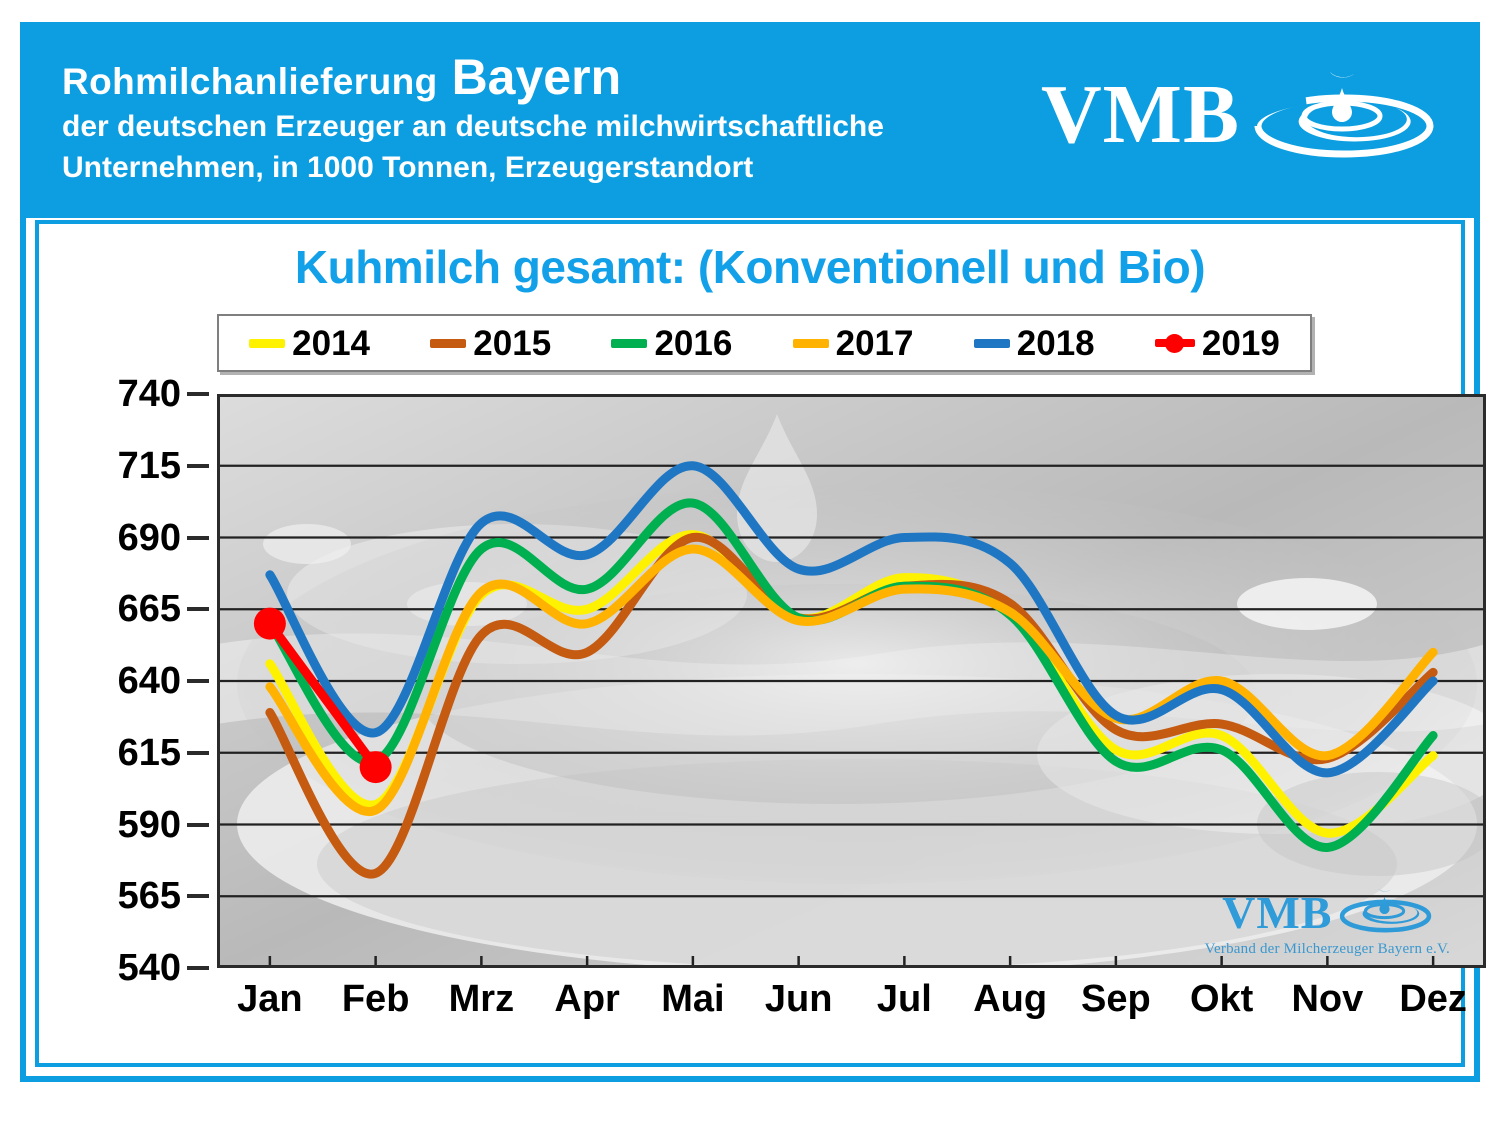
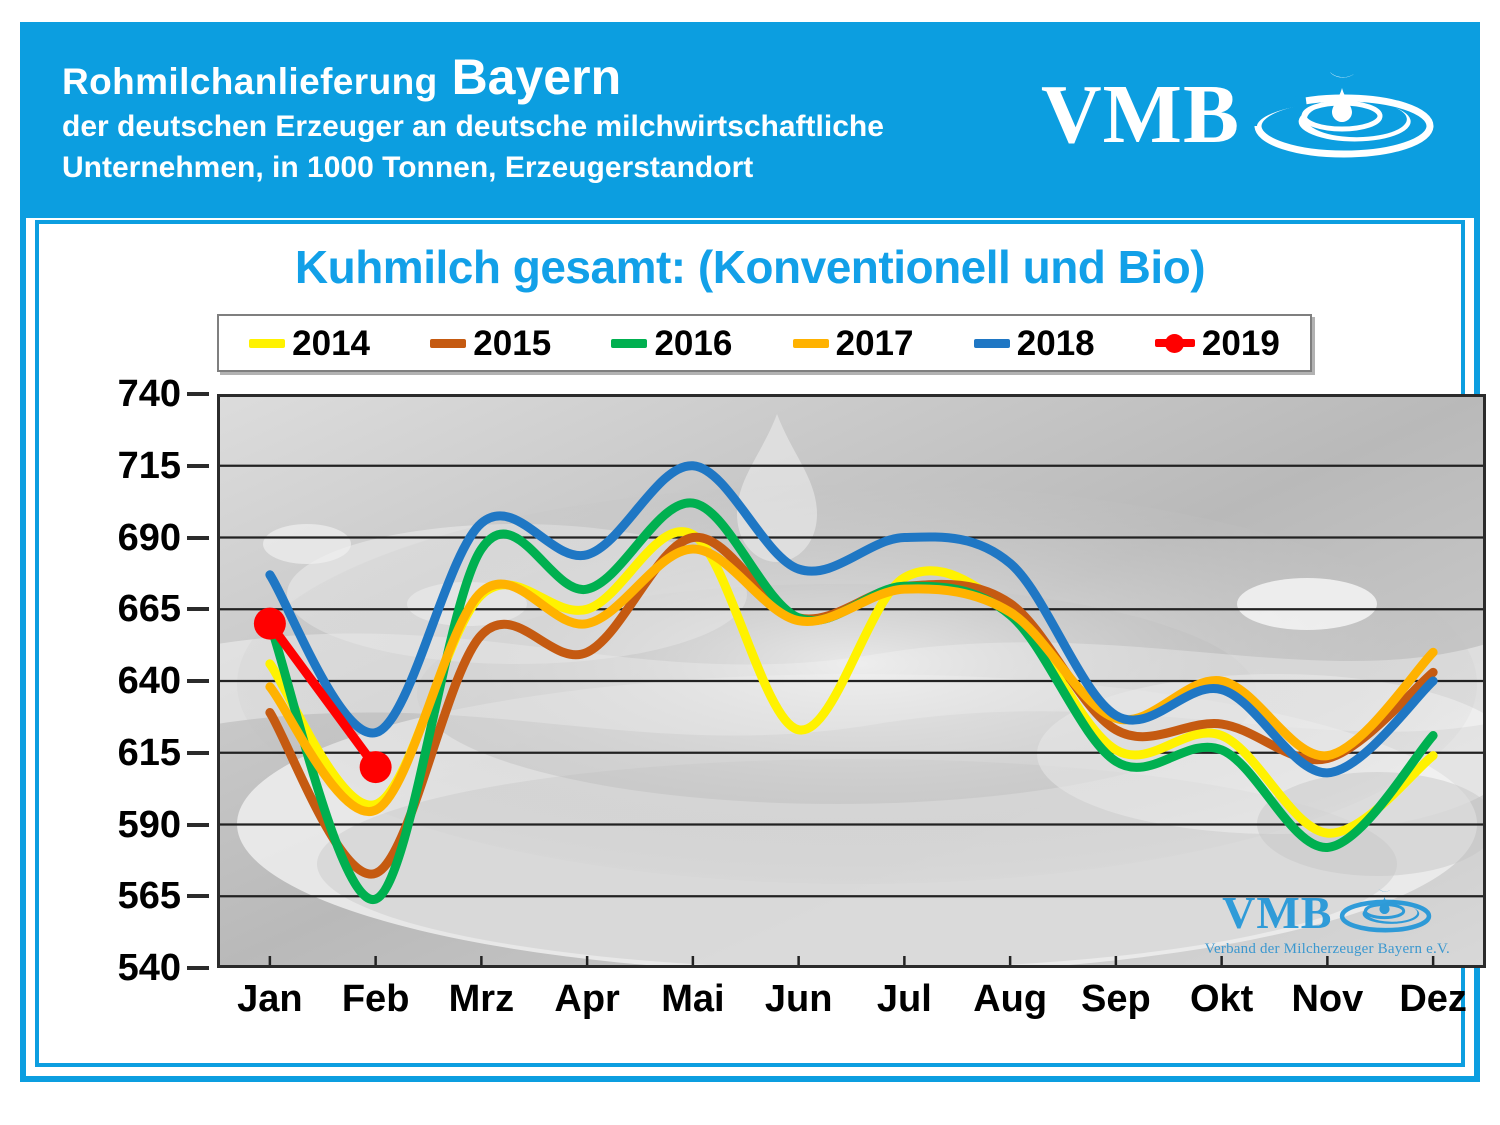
2016/Feb: 612 -> 564
2014/Jun: 662 -> 623
